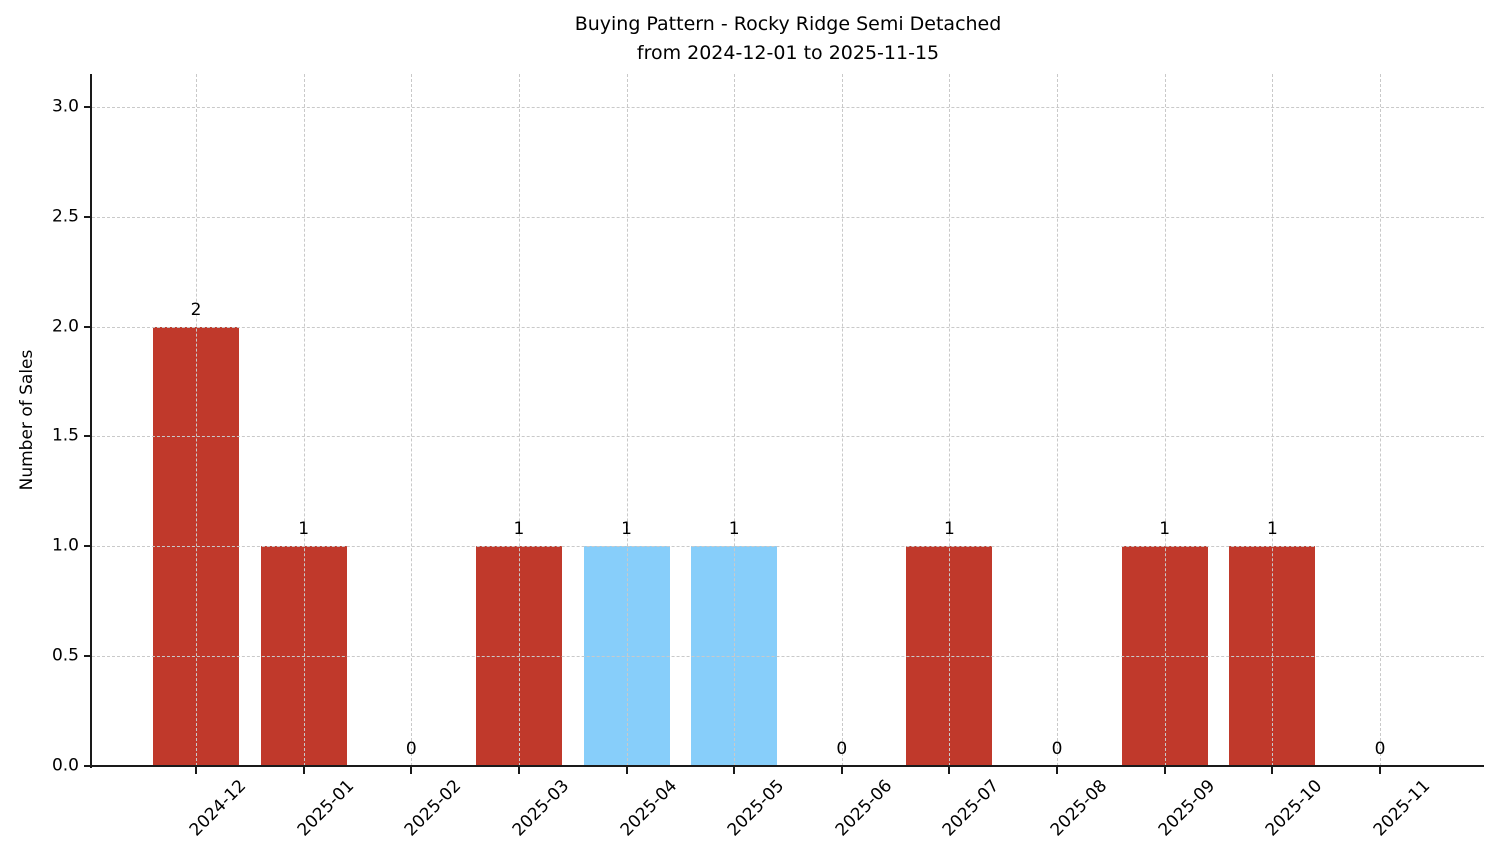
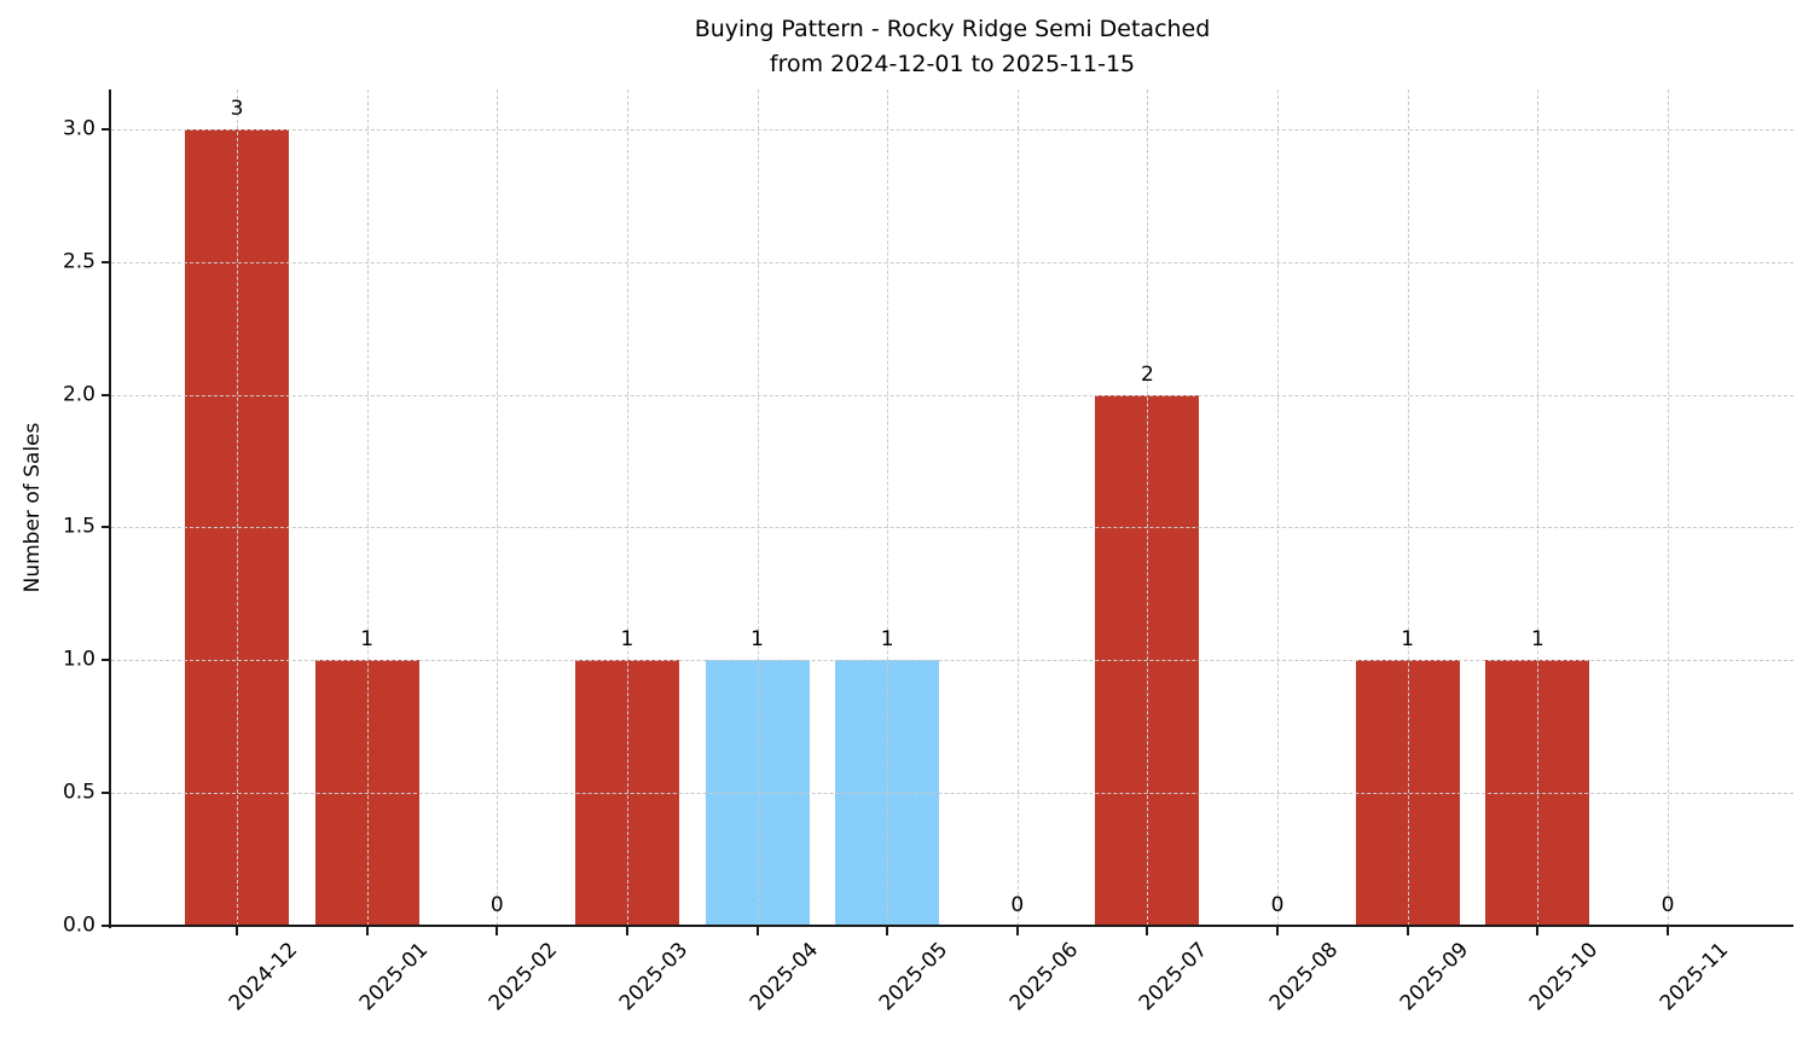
2024-12: 2 -> 3
2025-07: 1 -> 2
